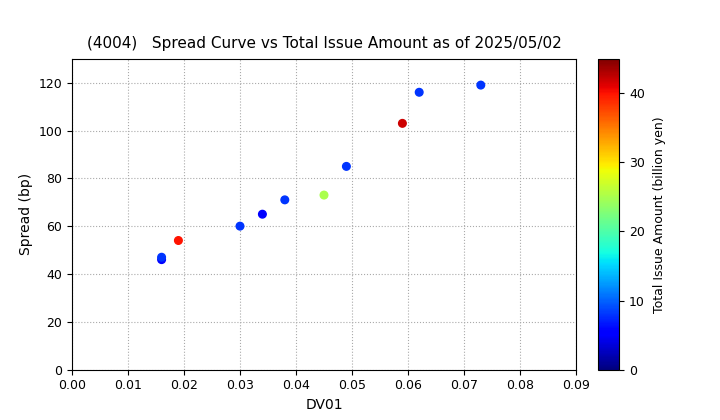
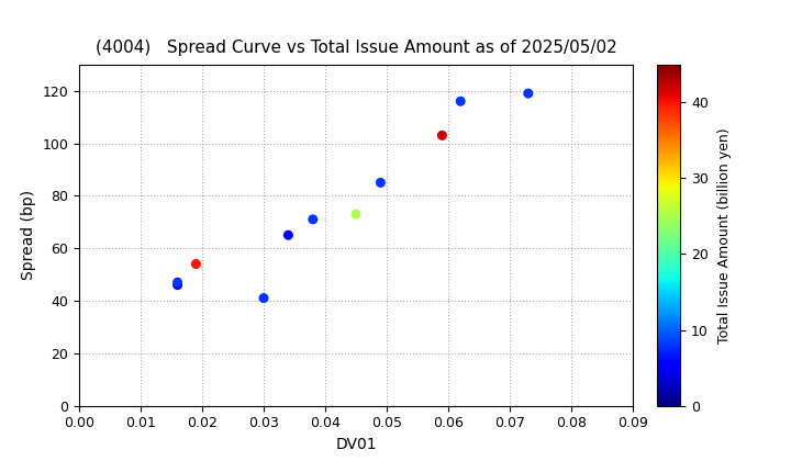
0.03: 60 -> 41
